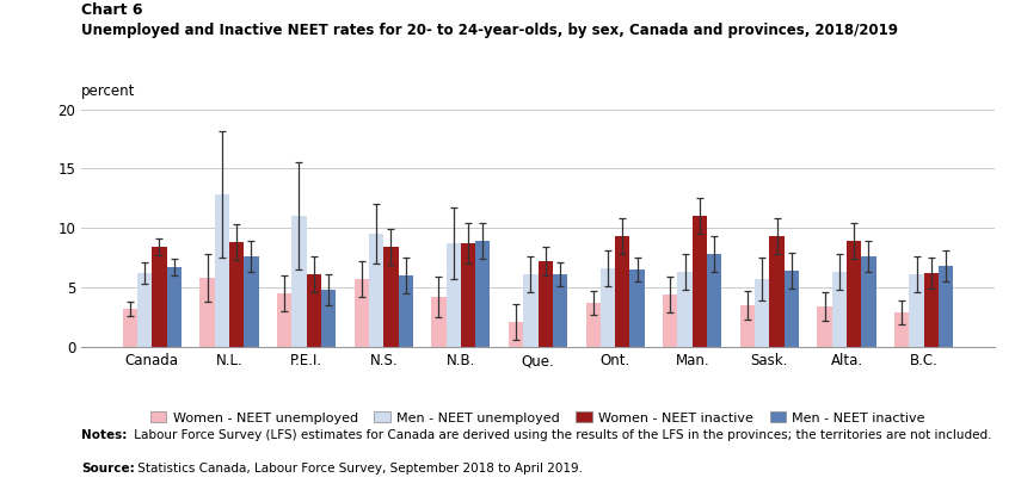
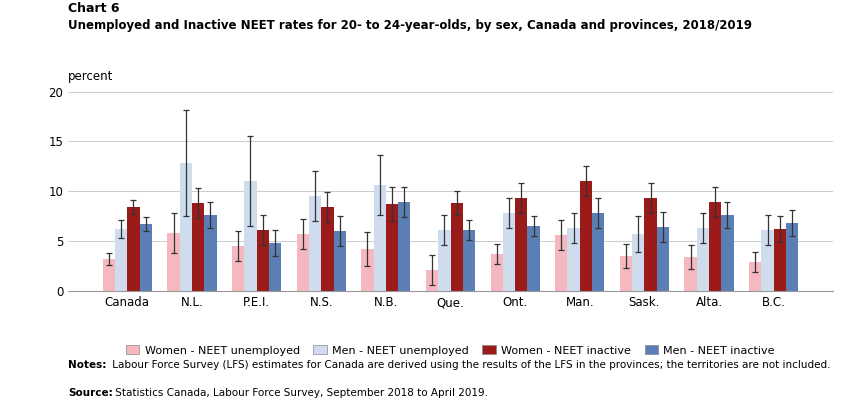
Men - NEET unemployed/N.B.: 8.7 -> 10.6
Women - NEET inactive/Que.: 7.2 -> 8.8
Men - NEET unemployed/Ont.: 6.6 -> 7.8
Women - NEET unemployed/Man.: 4.4 -> 5.6
